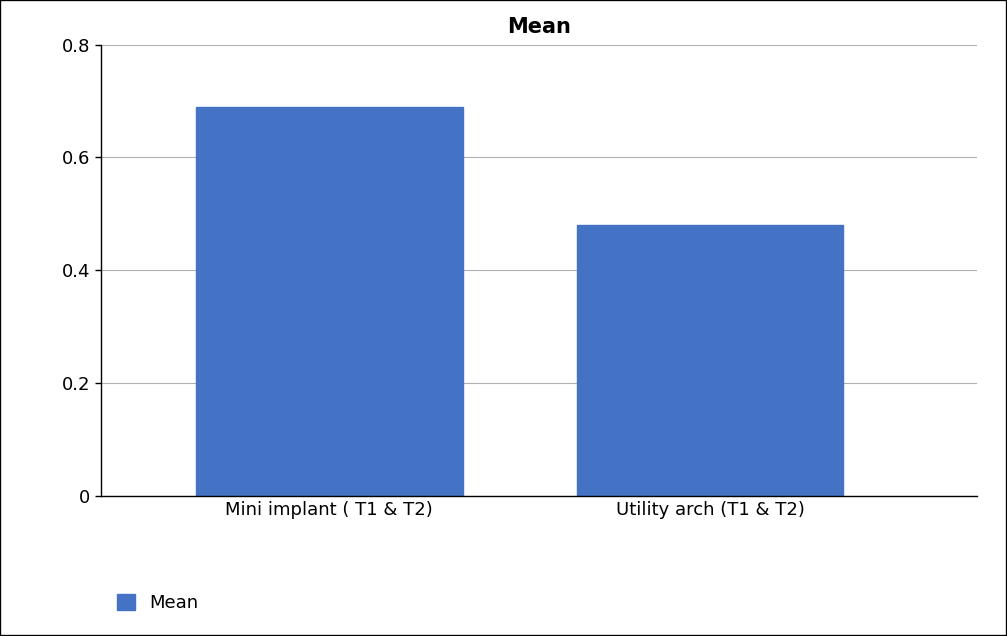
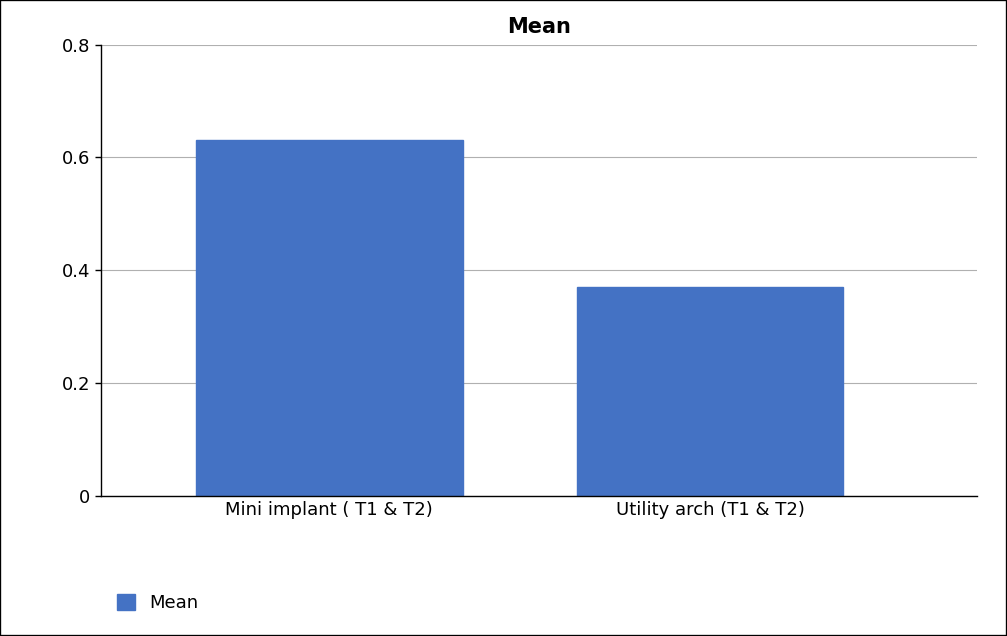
Mini implant ( T1 & T2): 0.69 -> 0.63
Utility arch (T1 & T2): 0.48 -> 0.37
